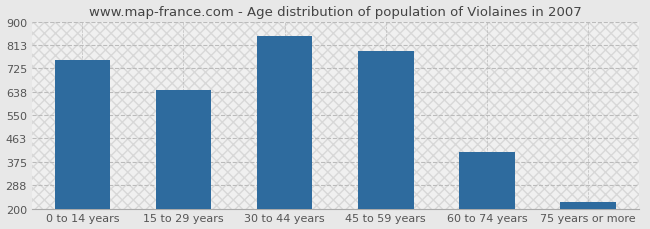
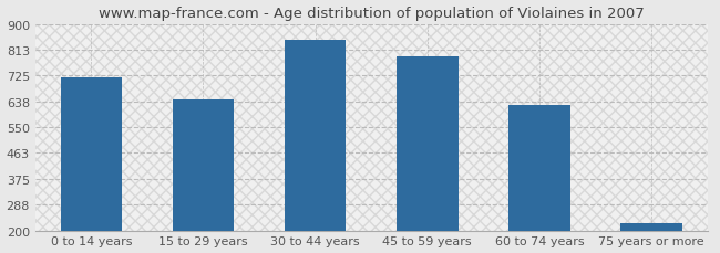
0 to 14 years: 755 -> 720
60 to 74 years: 410 -> 625
